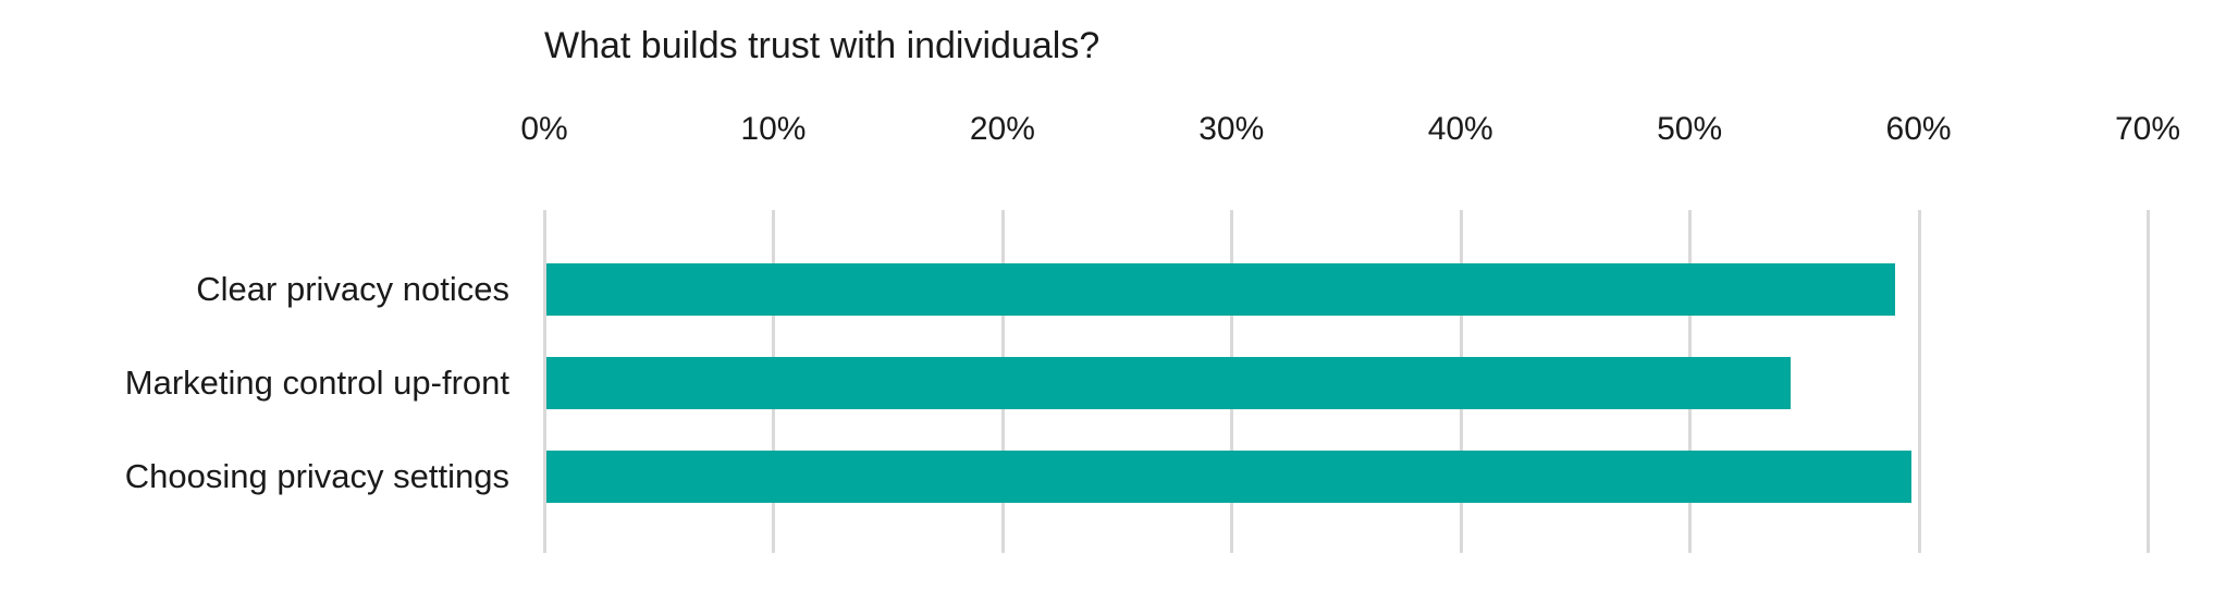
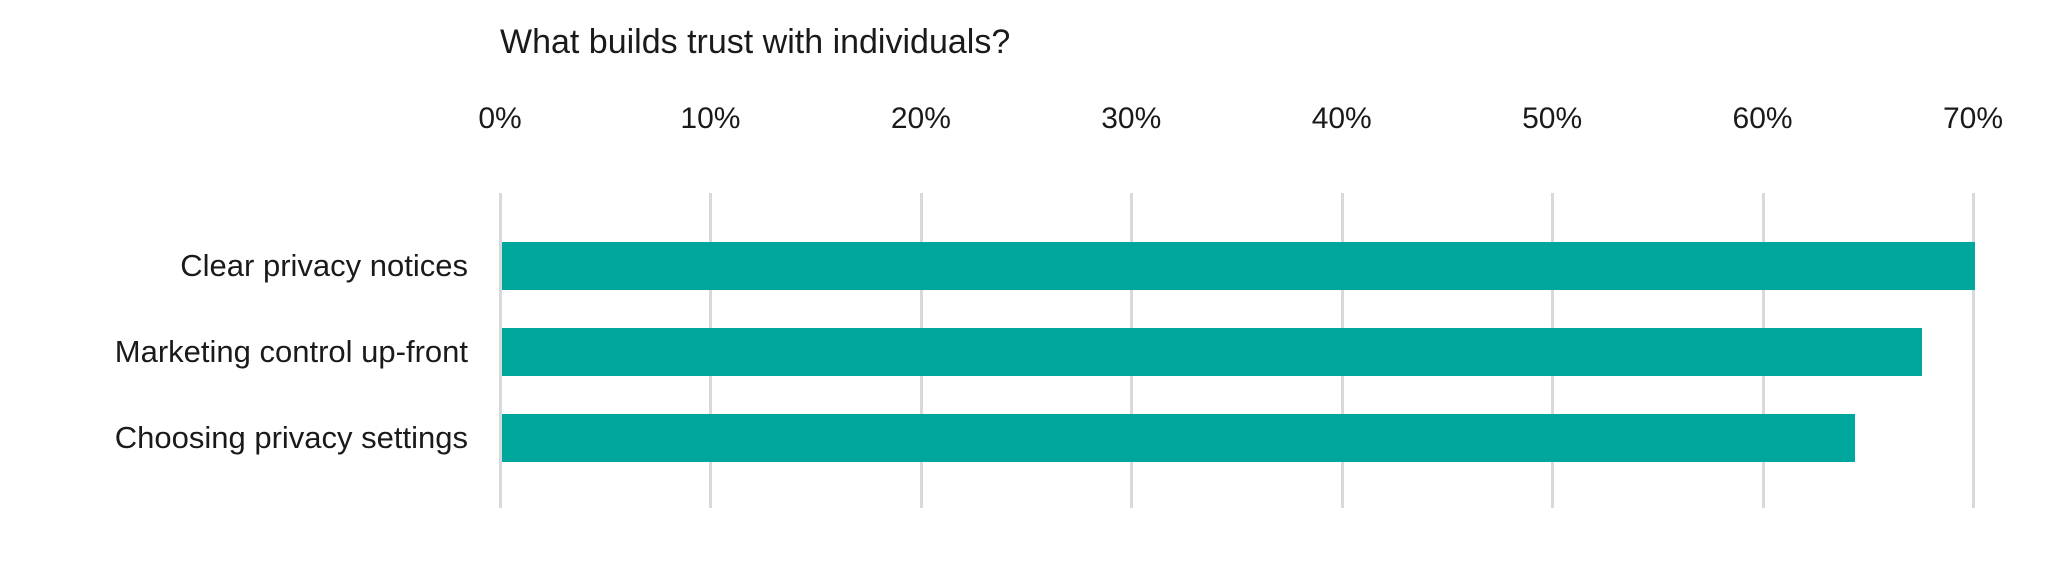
Clear privacy notices: 58.9% -> 70.0%
Marketing control up-front: 54.3% -> 67.5%
Choosing privacy settings: 59.6% -> 64.3%
